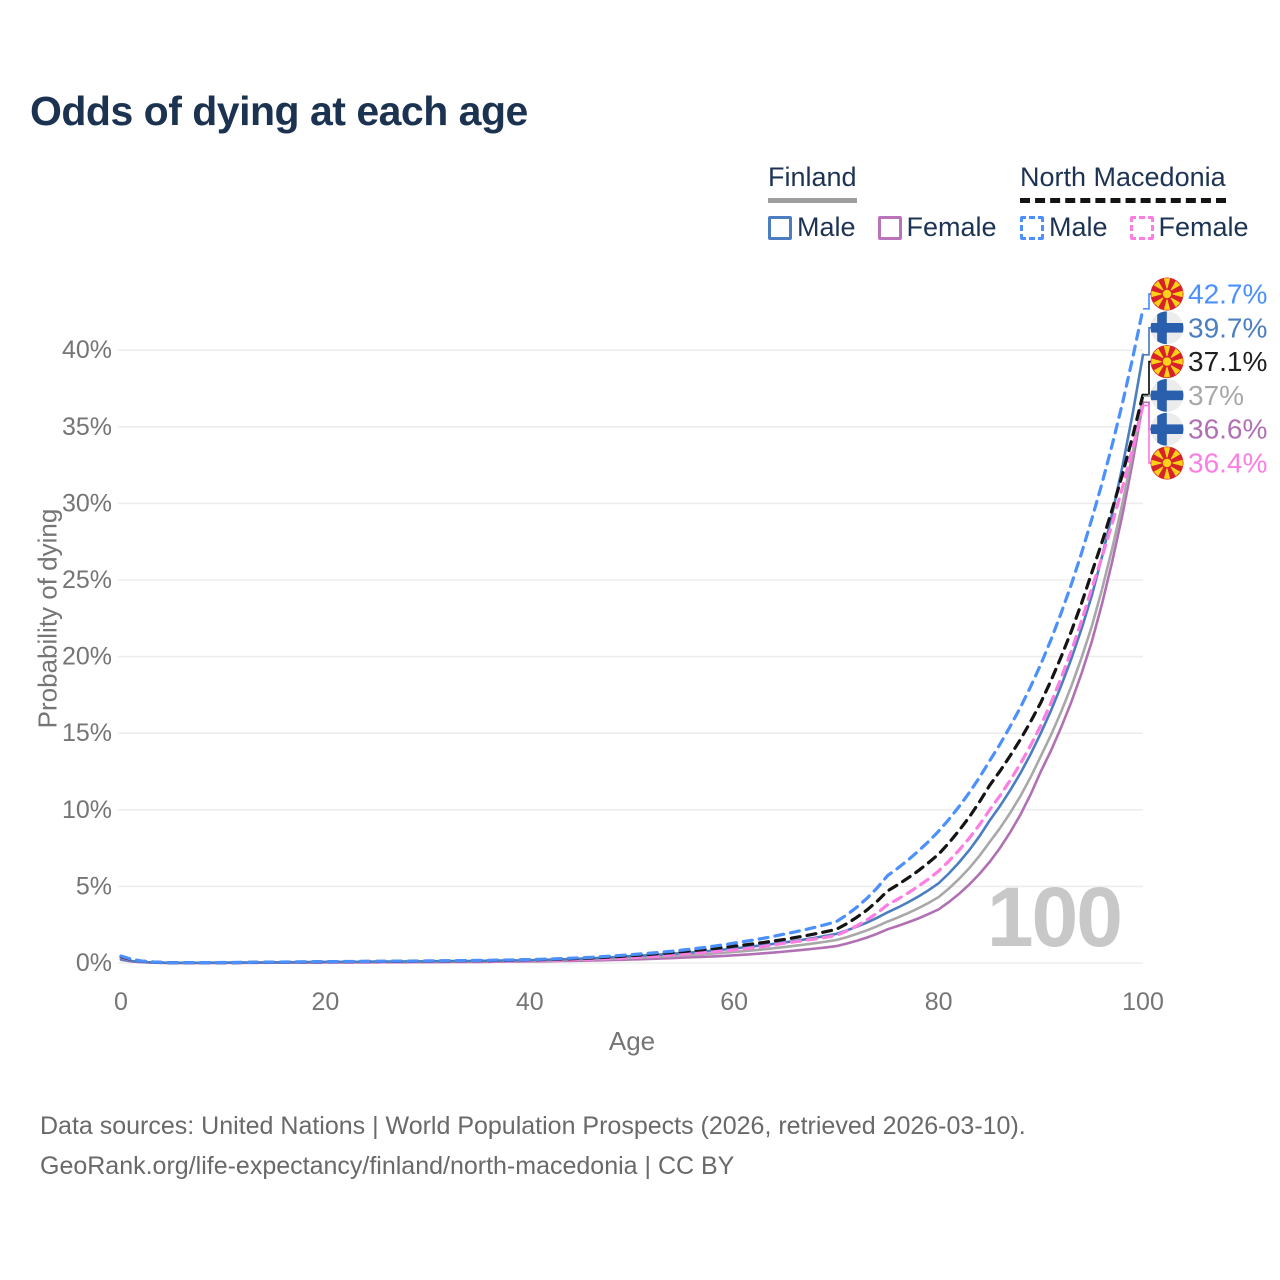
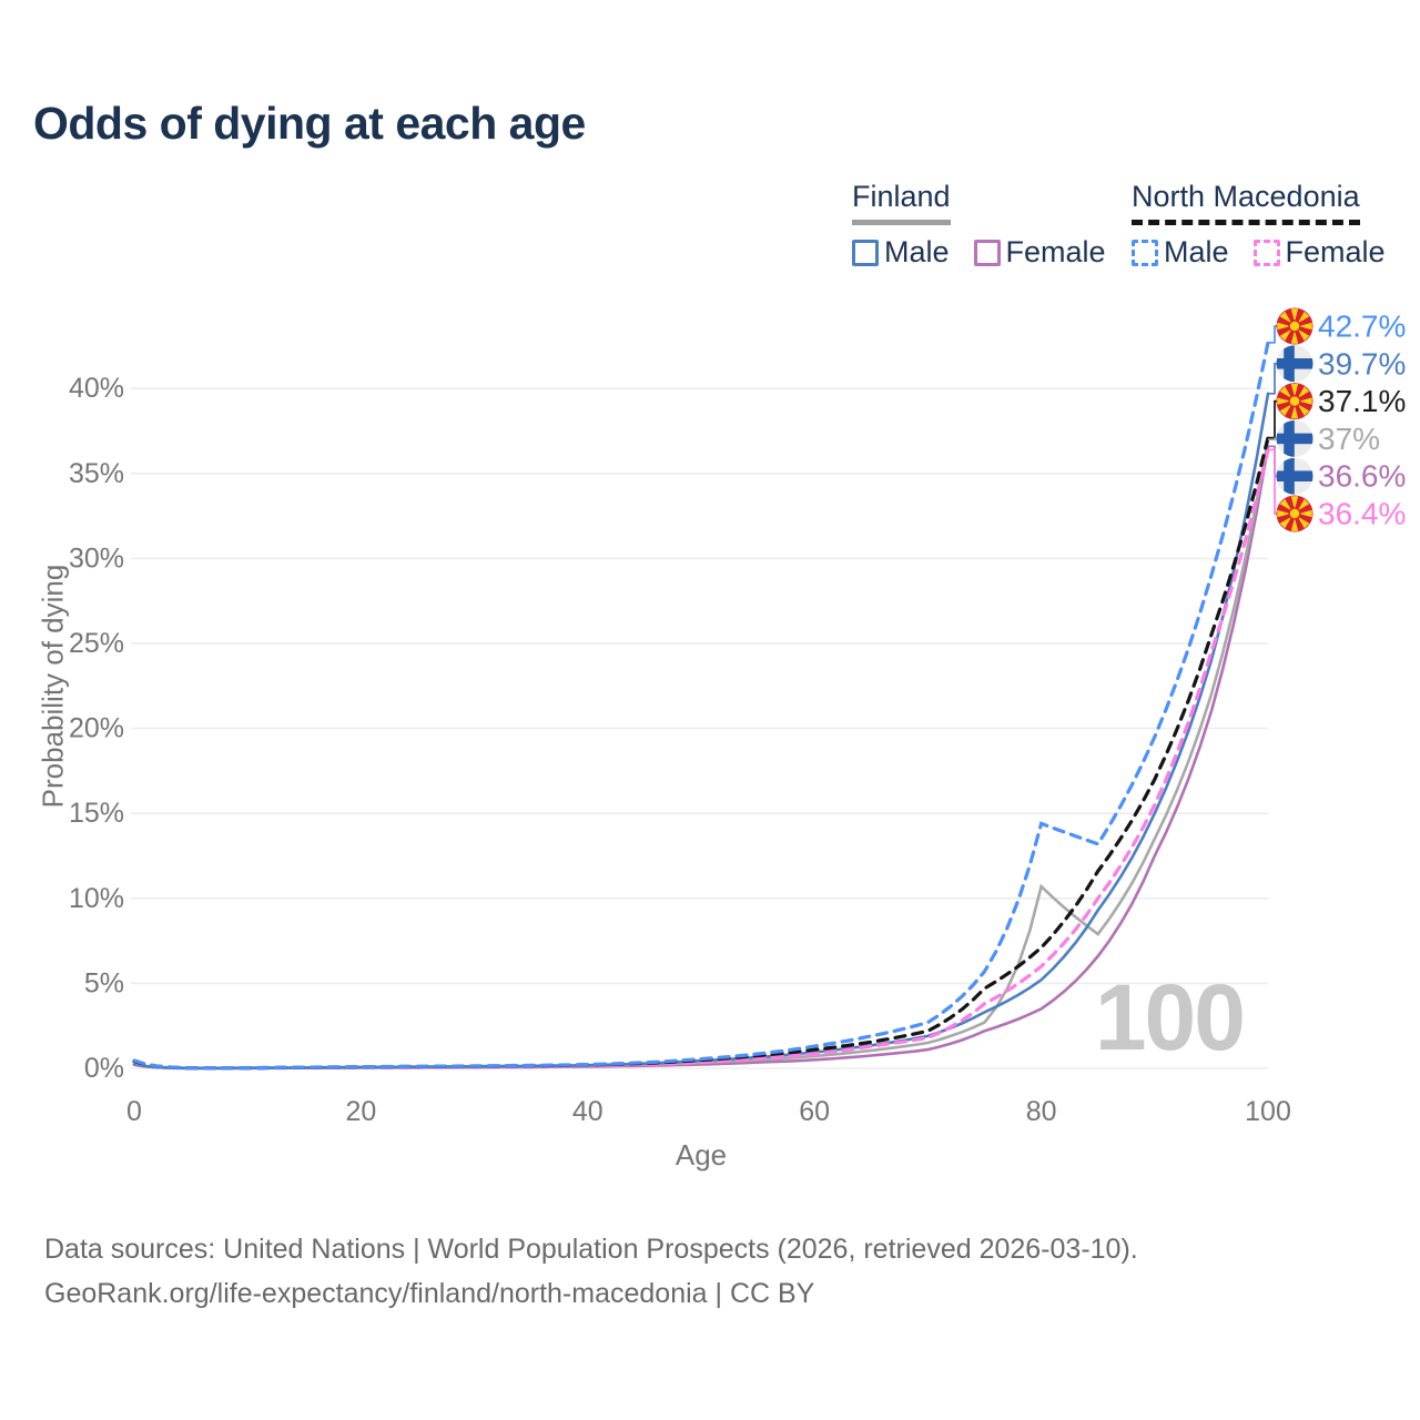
North Macedonia Male/80: 8.6% -> 14.4%
Finland/80: 4.3% -> 10.7%
